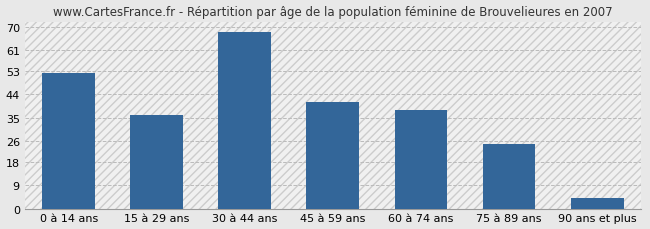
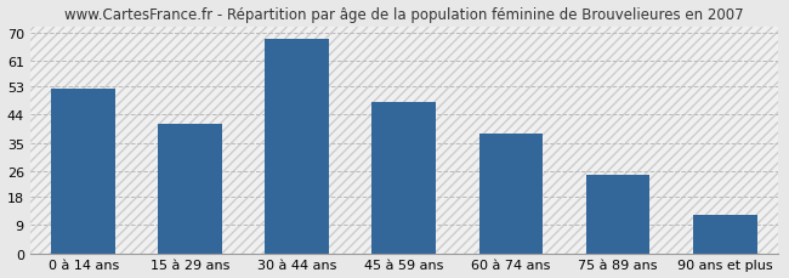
15 à 29 ans: 36 -> 41
45 à 59 ans: 41 -> 48
90 ans et plus: 4 -> 12
